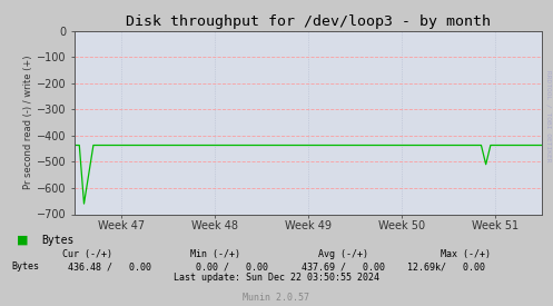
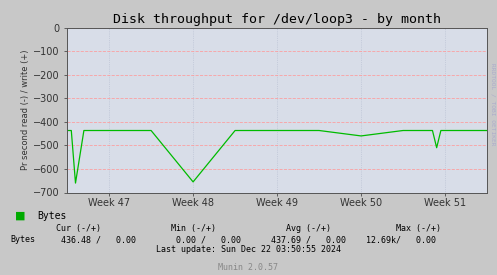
Week 48: -437 -> -655
Week 50: -437 -> -460
